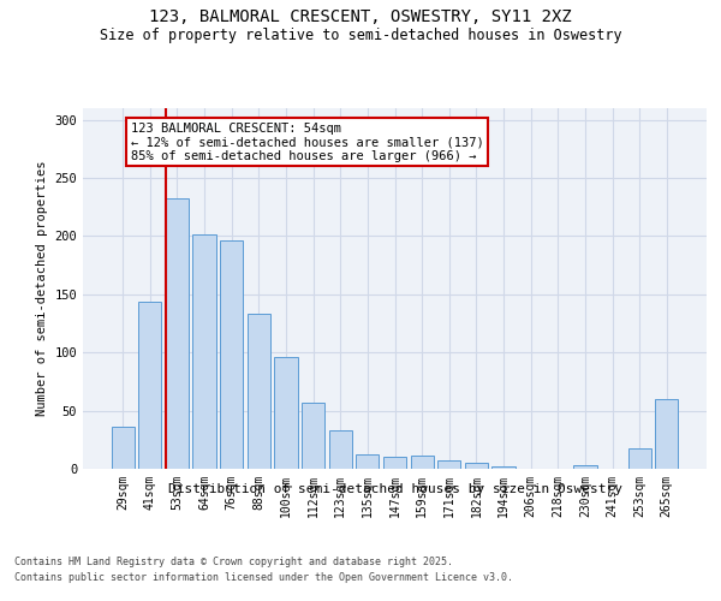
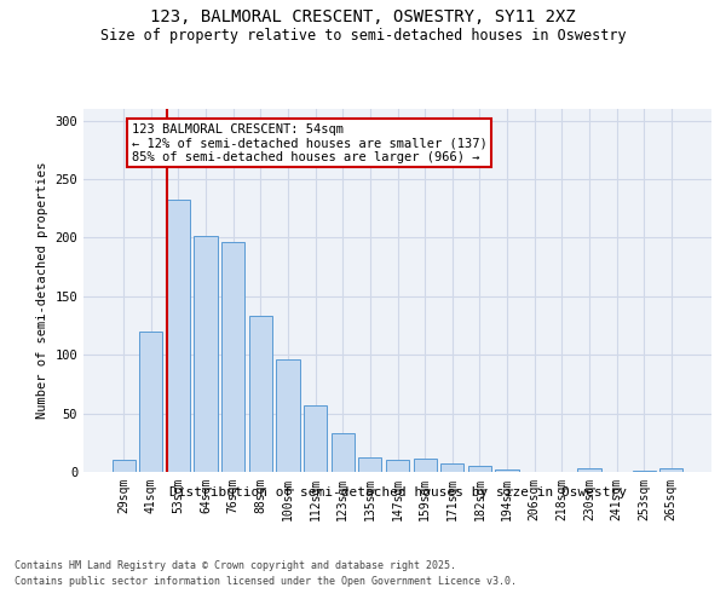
29sqm: 36 -> 10
41sqm: 144 -> 120
253sqm: 18 -> 1
265sqm: 60 -> 3
